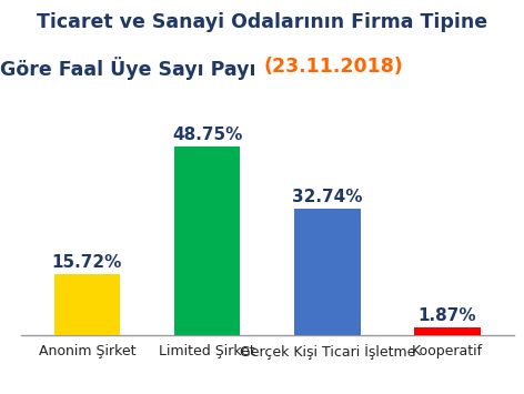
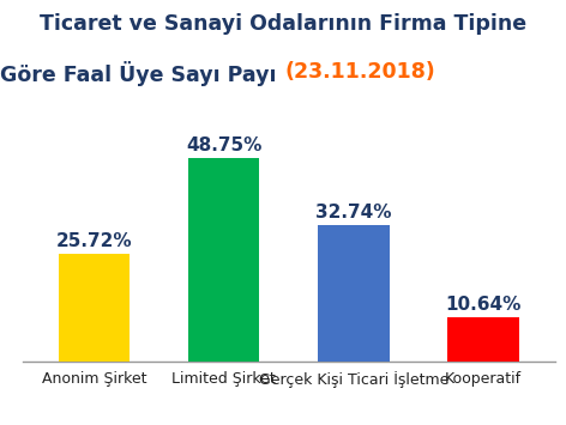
Anonim Şirket: 15.72% -> 25.72%
Kooperatif: 1.87% -> 10.64%
